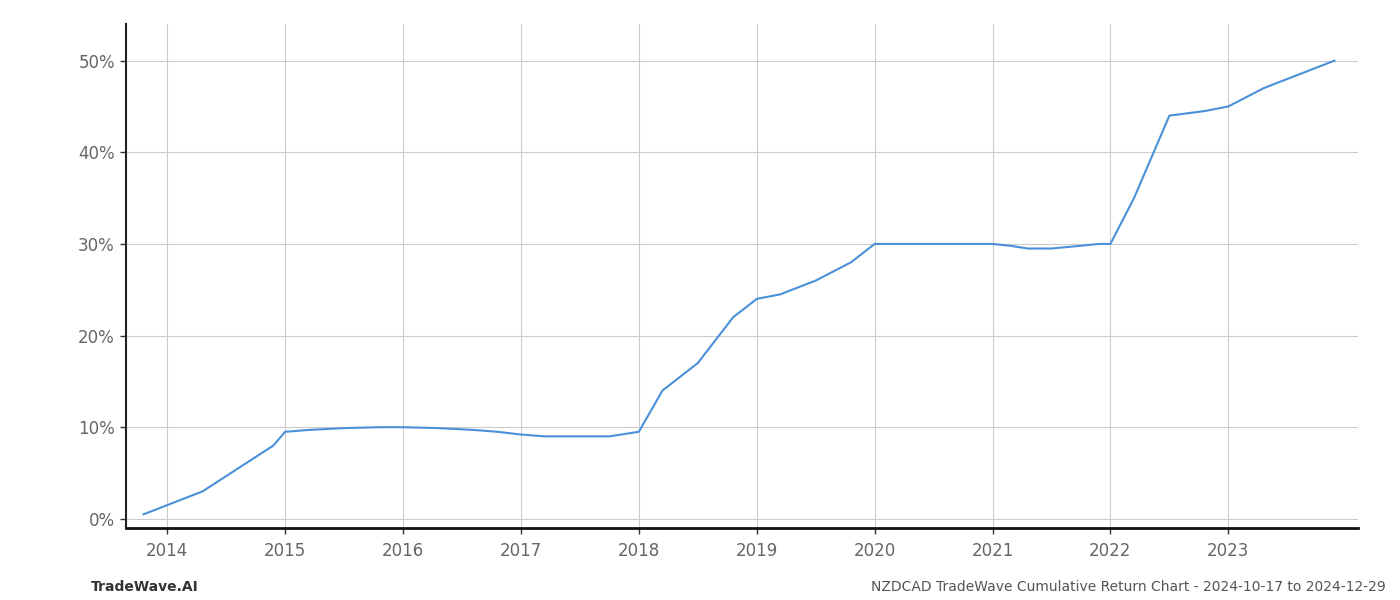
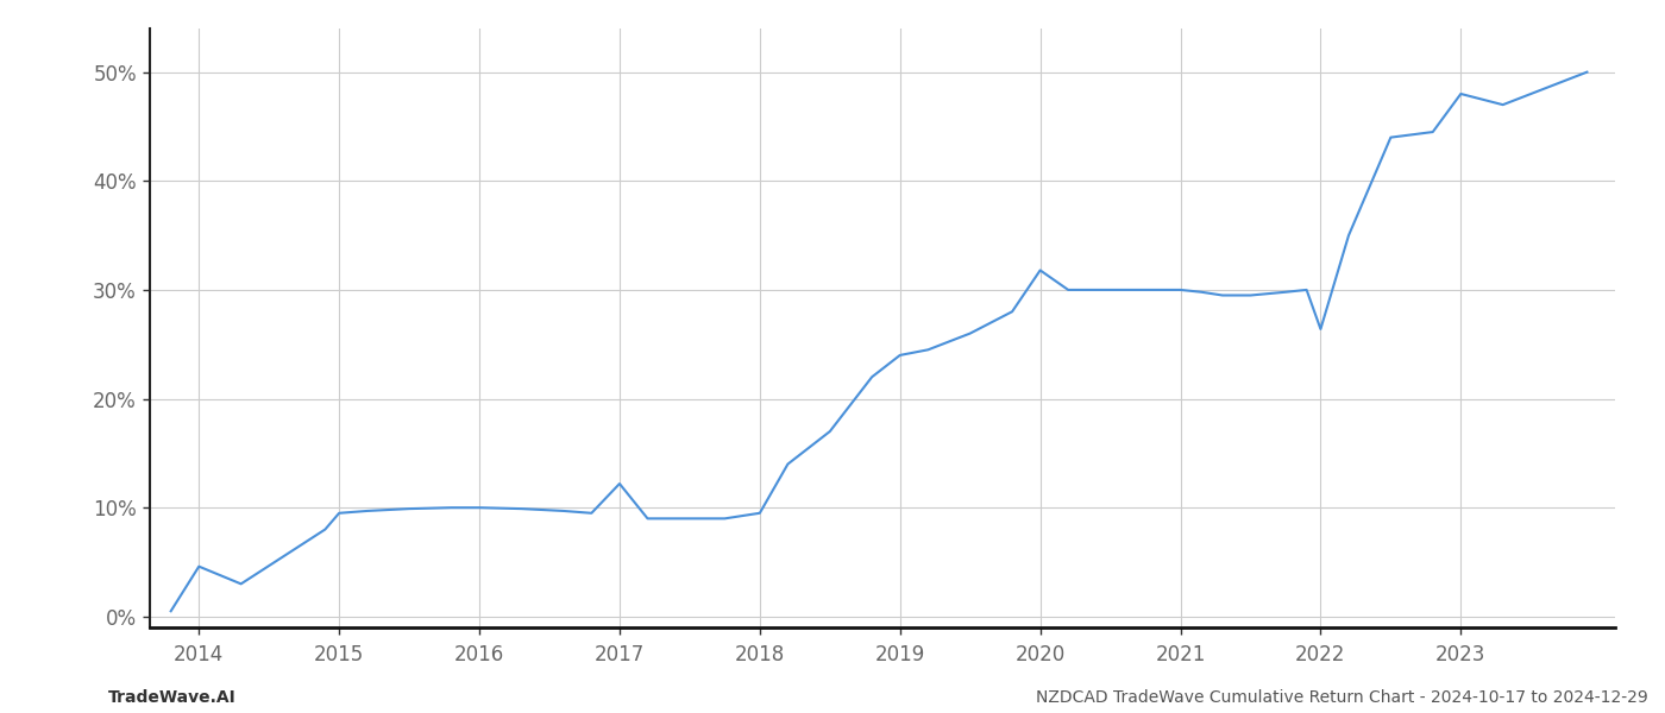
2014: 1.5% -> 4.6%
2017: 9.2% -> 12.2%
2020: 30.0% -> 31.8%
2022: 30.0% -> 26.4%
2023: 45.0% -> 48.0%
